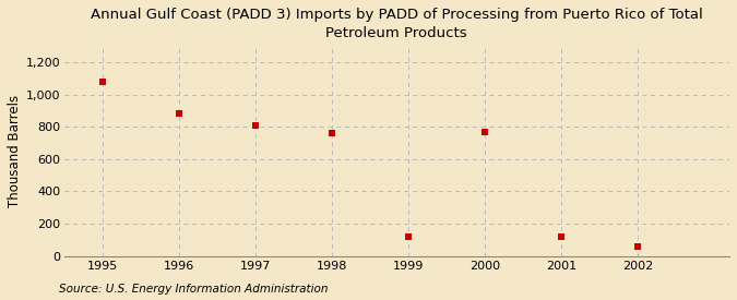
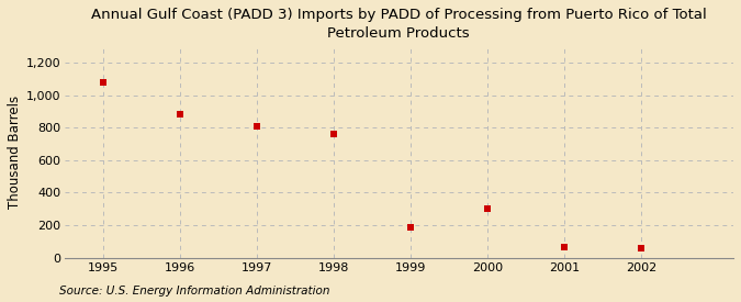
1999: 120 -> 180
2000: 770 -> 300
2001: 120 -> 60
